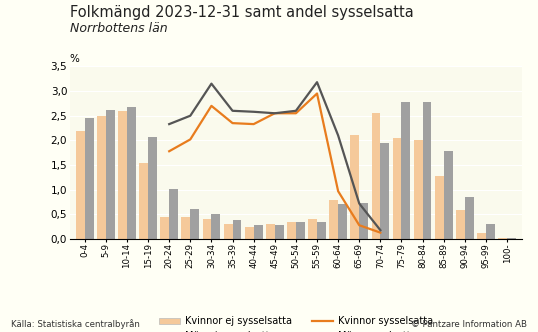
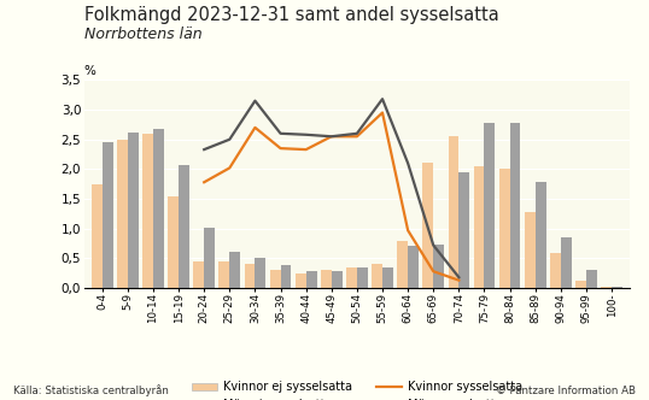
Kvinnor ej sysselsatta/0-4: 2,20 -> 1,75
